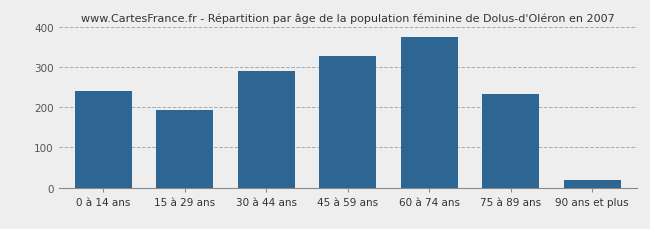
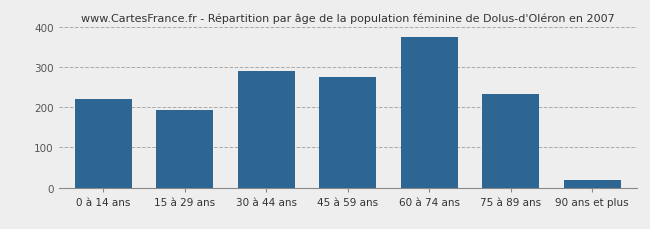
0 à 14 ans: 240 -> 220
45 à 59 ans: 328 -> 275
